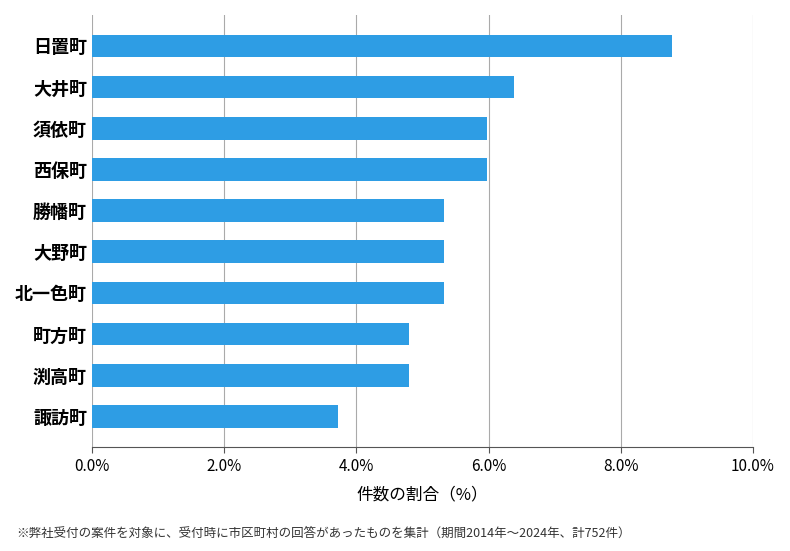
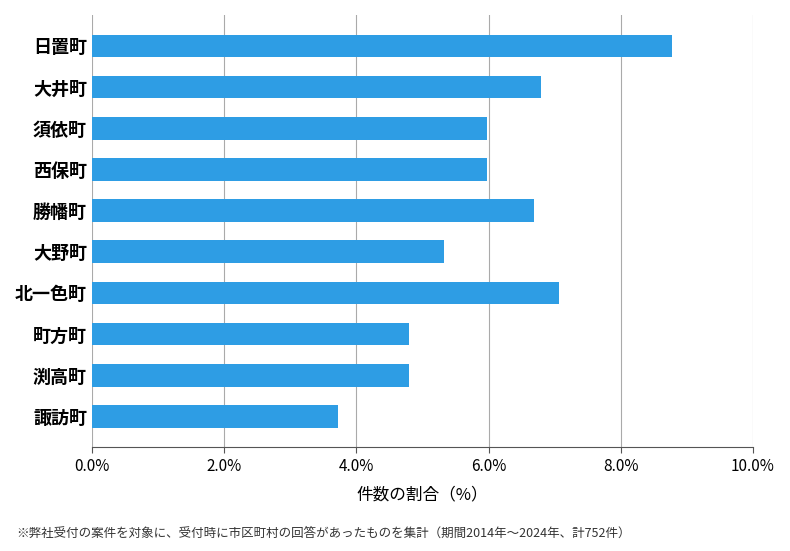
大井町: 6.38% -> 6.80%
勝幡町: 5.32% -> 6.68%
北一色町: 5.32% -> 7.06%
